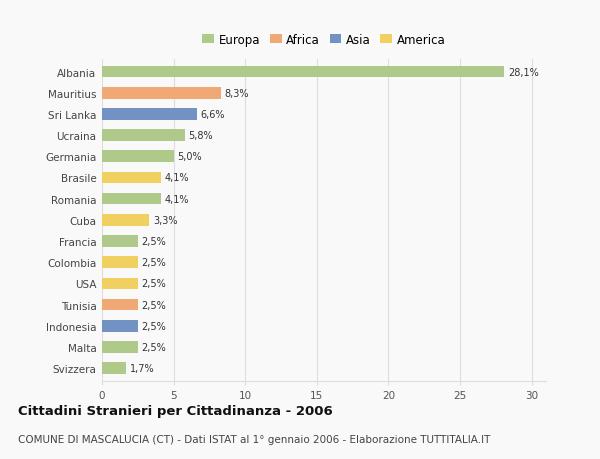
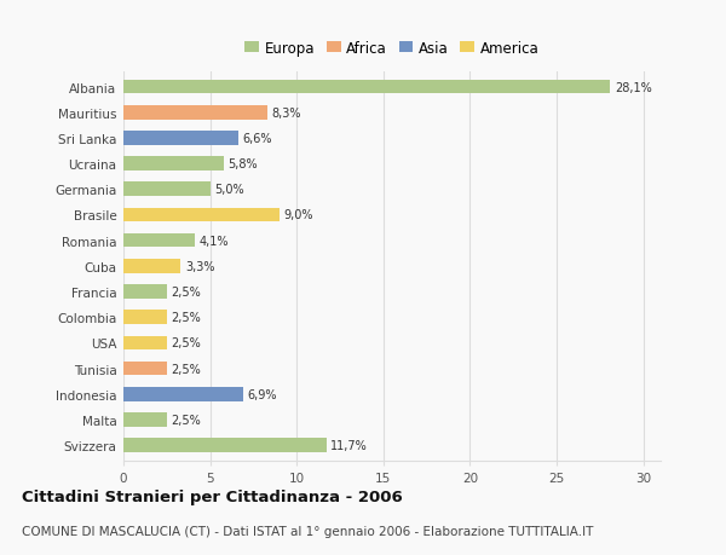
Brasile: 4,1% -> 9,0%
Indonesia: 2,5% -> 6,9%
Svizzera: 1,7% -> 11,7%
